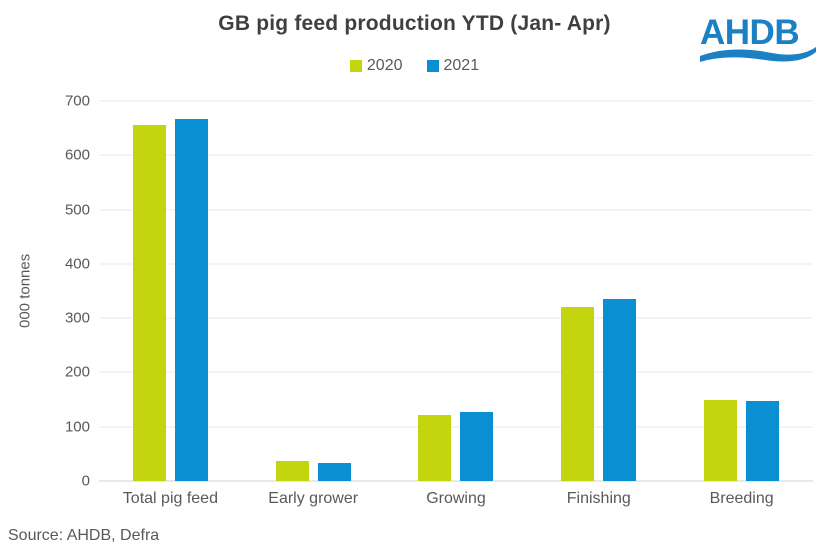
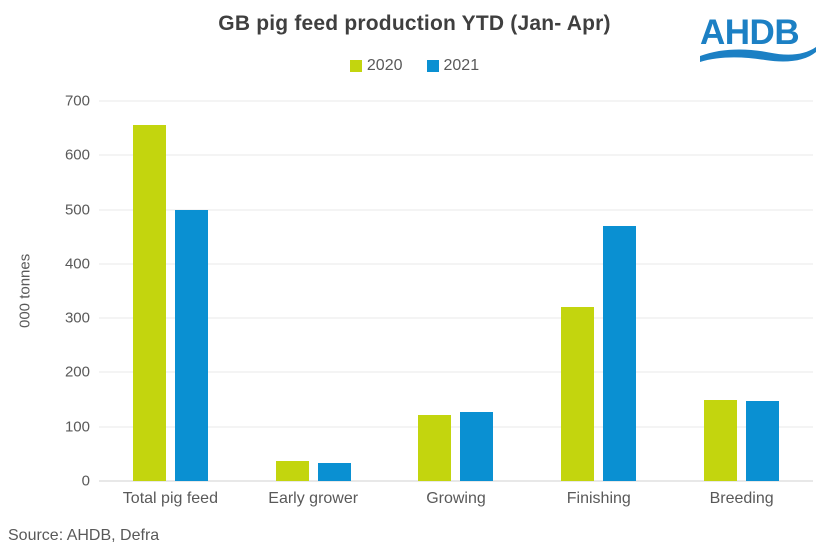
2021/Total pig feed: 670 -> 500
2021/Finishing: 340 -> 470
